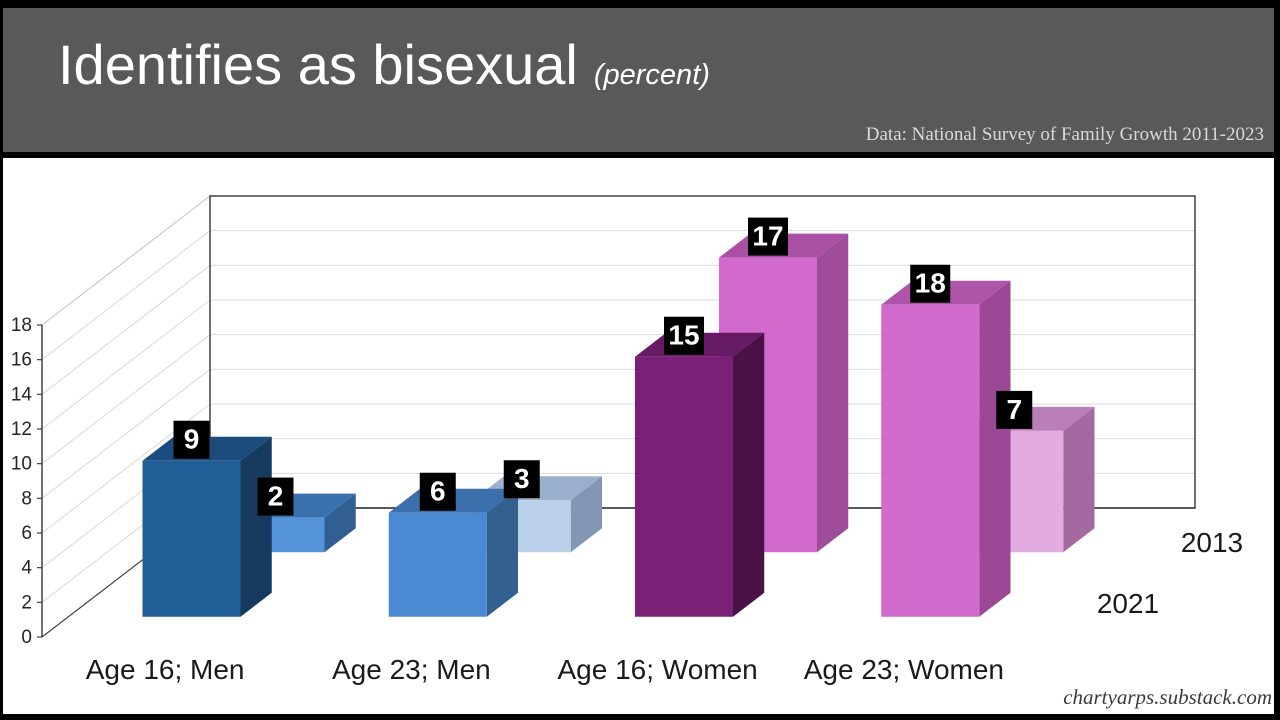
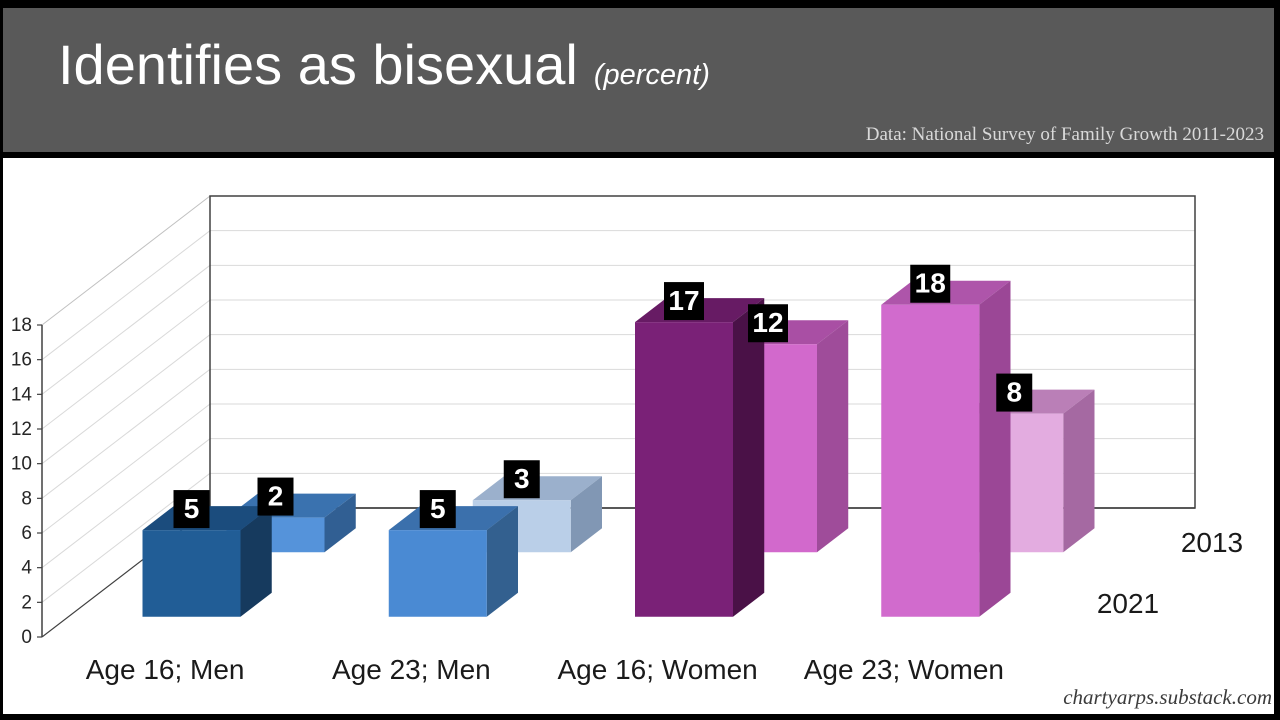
2021/Age 16; Men: 9 -> 5
2021/Age 23; Men: 6 -> 5
2013/Age 16; Women: 17 -> 12
2021/Age 16; Women: 15 -> 17
2013/Age 23; Women: 7 -> 8
